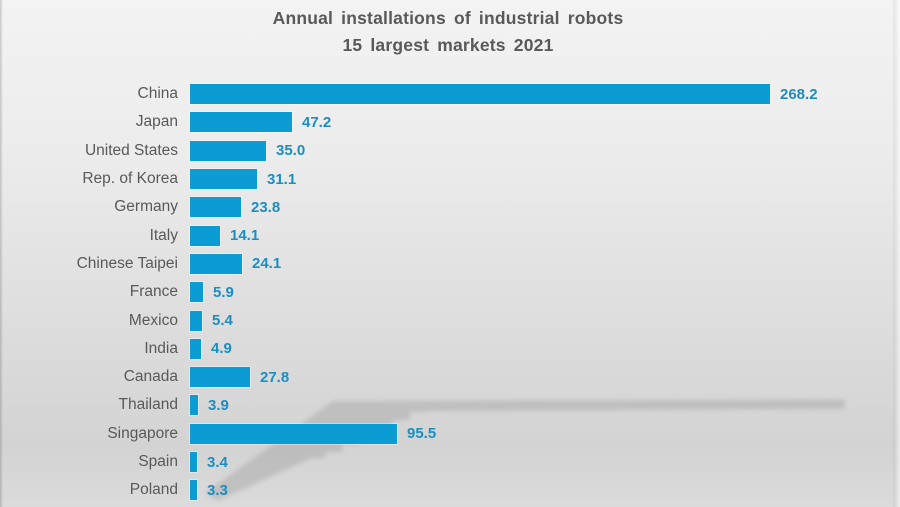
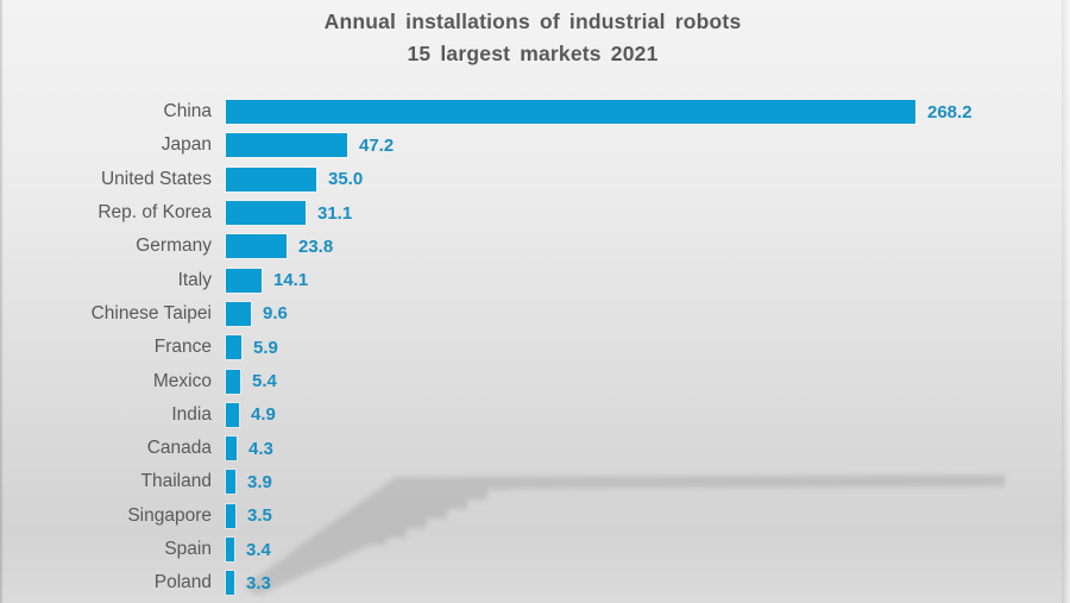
Chinese Taipei: 24.1 -> 9.6
Canada: 27.8 -> 4.3
Singapore: 95.5 -> 3.5
